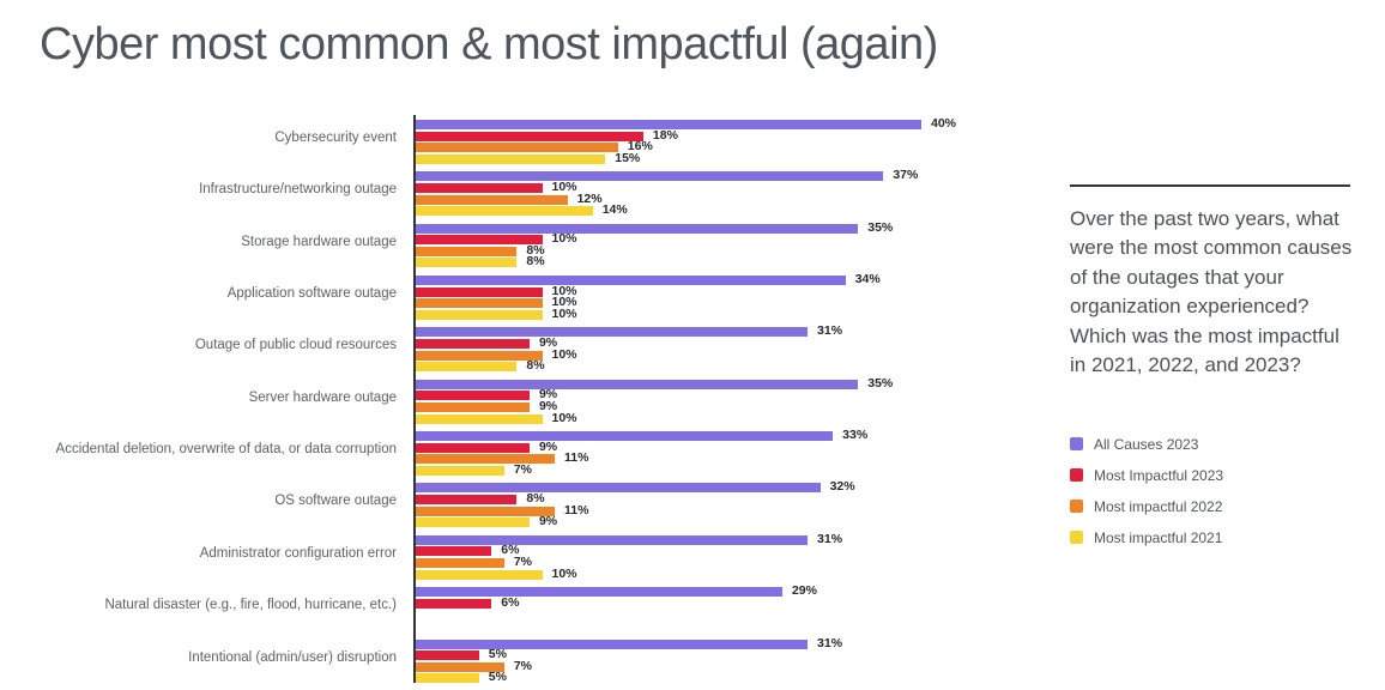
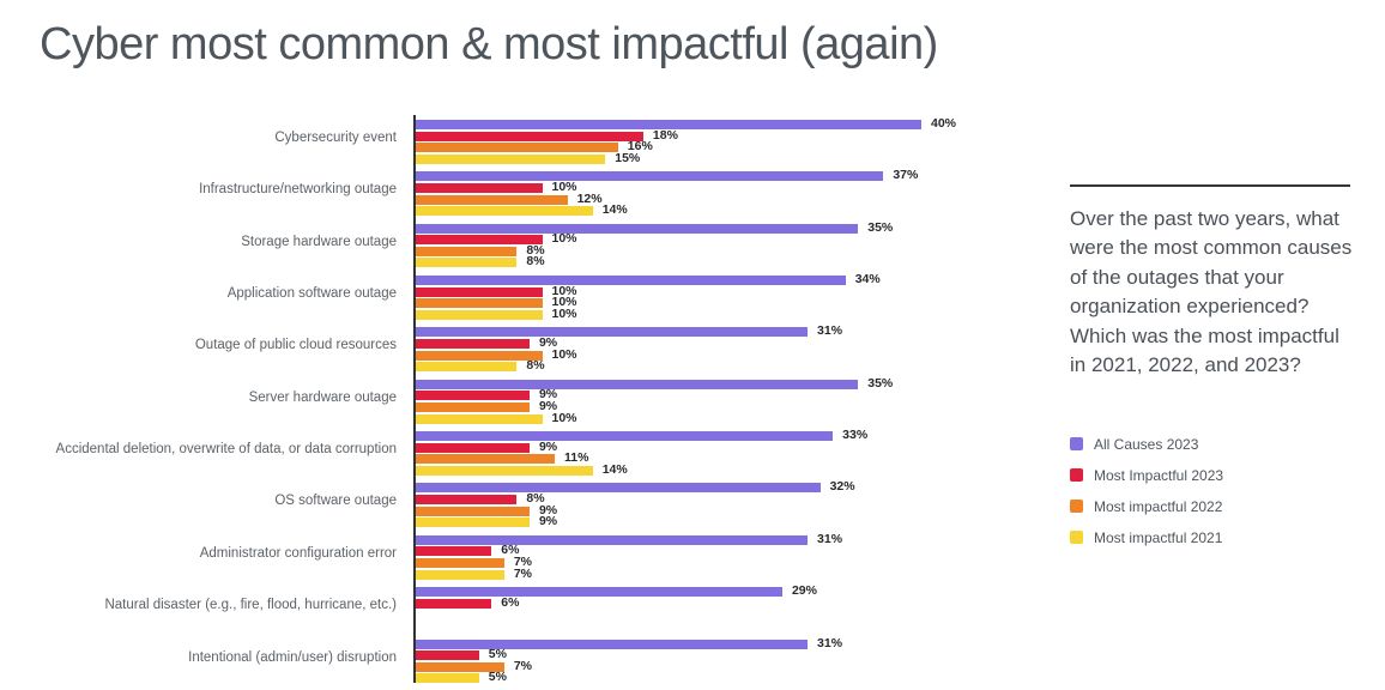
Most impactful 2021/Accidental deletion, overwrite of data, or data corruption: 7% -> 14%
Most impactful 2022/OS software outage: 11% -> 9%
Most impactful 2021/Administrator configuration error: 10% -> 7%
